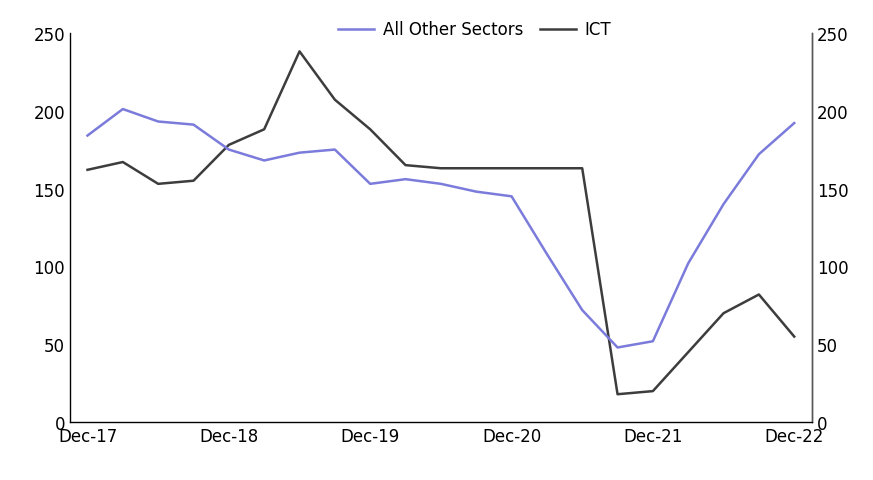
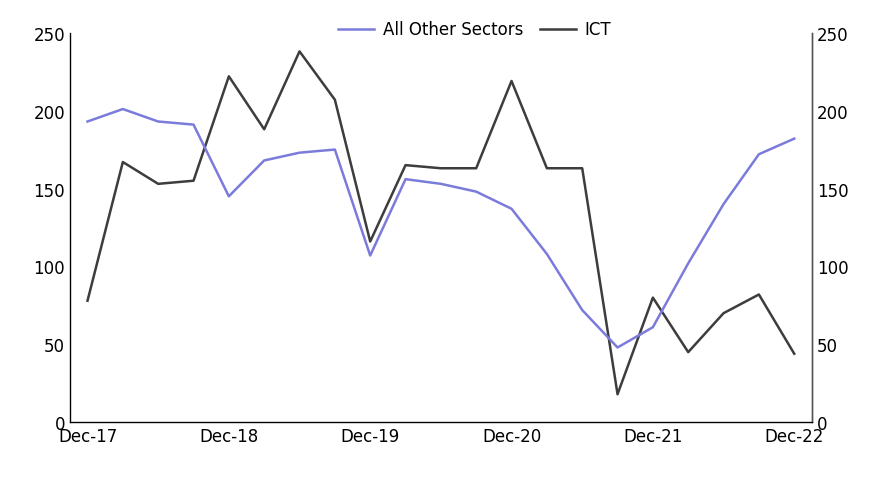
All Other Sectors/Dec-17: 184 -> 193
ICT/Dec-17: 162 -> 78
All Other Sectors/Dec-18: 175 -> 145
ICT/Dec-18: 178 -> 222
All Other Sectors/Dec-19: 153 -> 107
ICT/Dec-19: 188 -> 116
All Other Sectors/Dec-20: 145 -> 137
ICT/Dec-20: 163 -> 219
All Other Sectors/Dec-21: 52 -> 61
ICT/Dec-21: 20 -> 80
All Other Sectors/Dec-22: 192 -> 182
ICT/Dec-22: 55 -> 44
